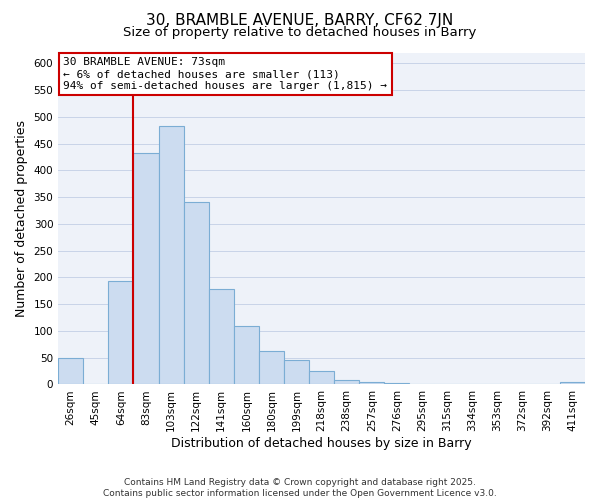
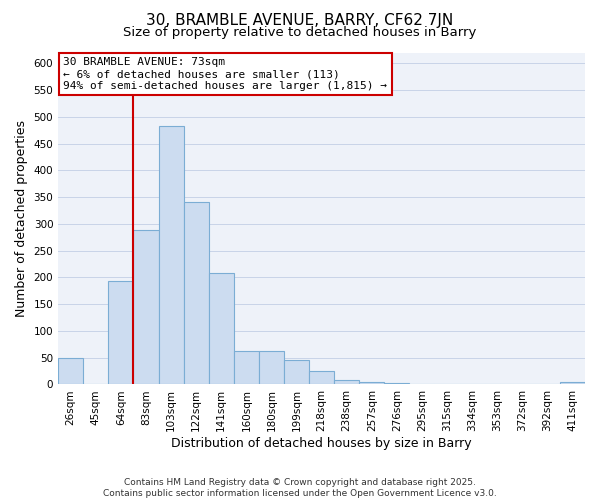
83sqm: 433 -> 288
141sqm: 178 -> 208
160sqm: 110 -> 62
